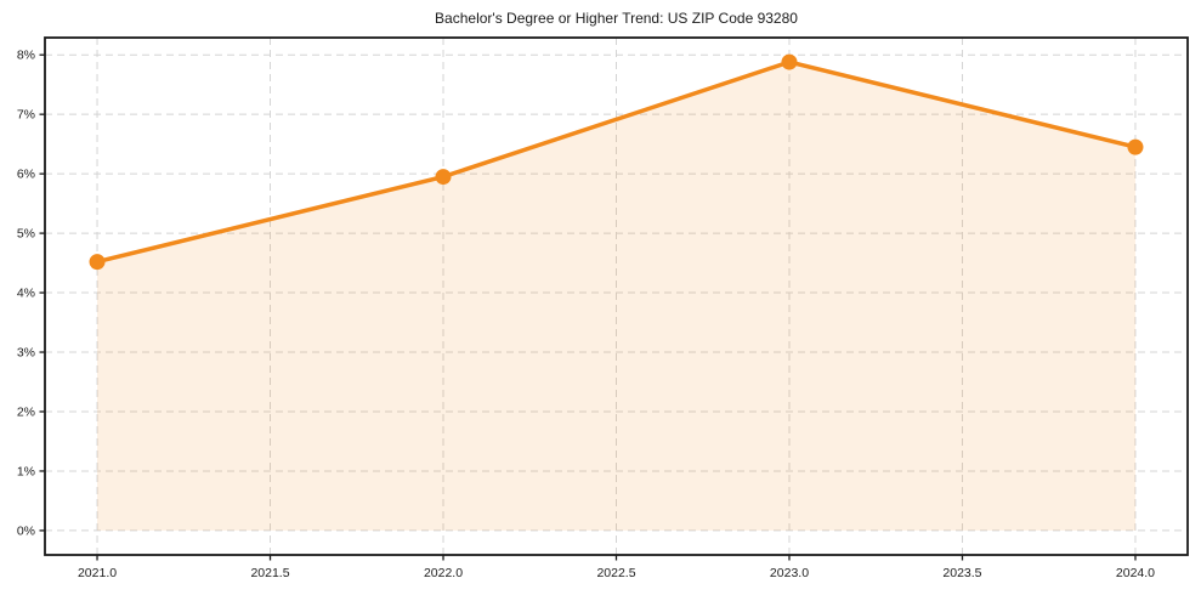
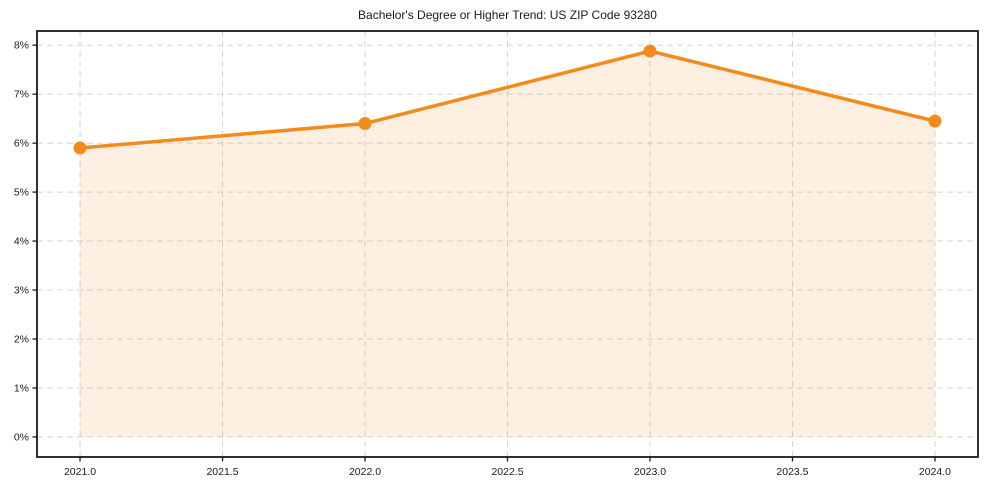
2021.0: 4.5% -> 5.9%
2022.0: 6.0% -> 6.4%
